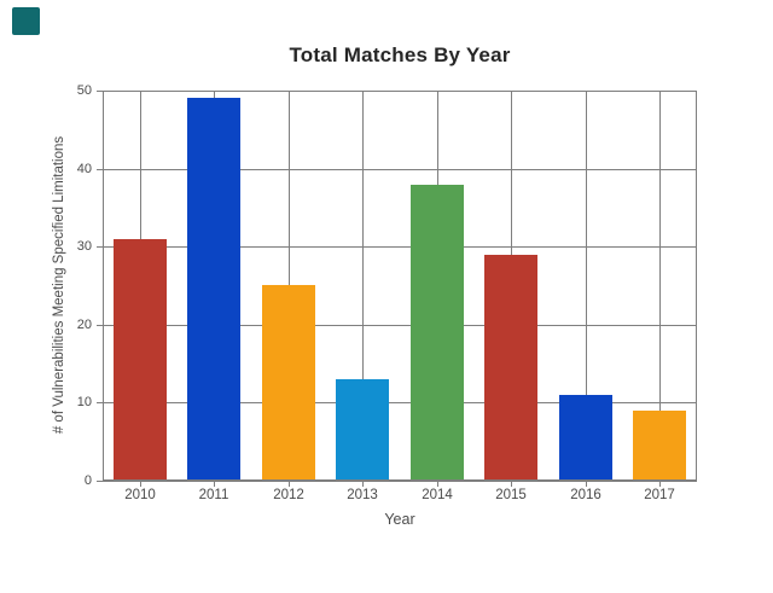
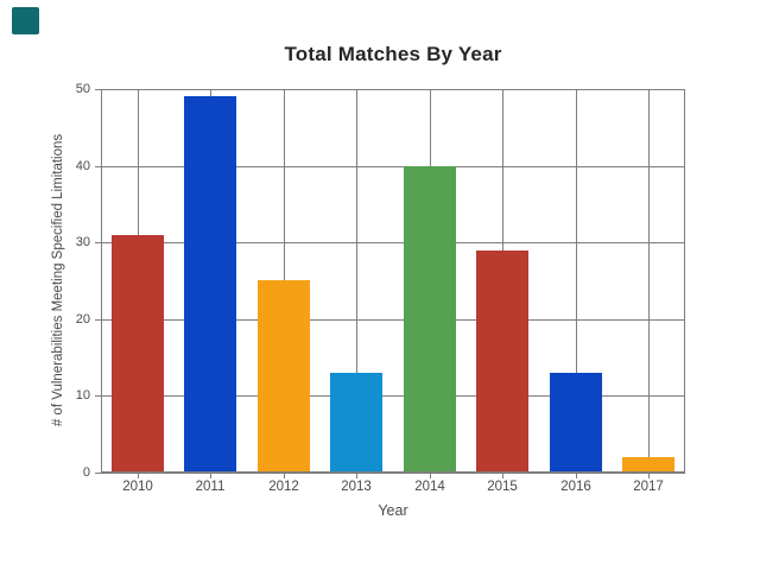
2014: 38 -> 40
2016: 11 -> 13
2017: 9 -> 2
